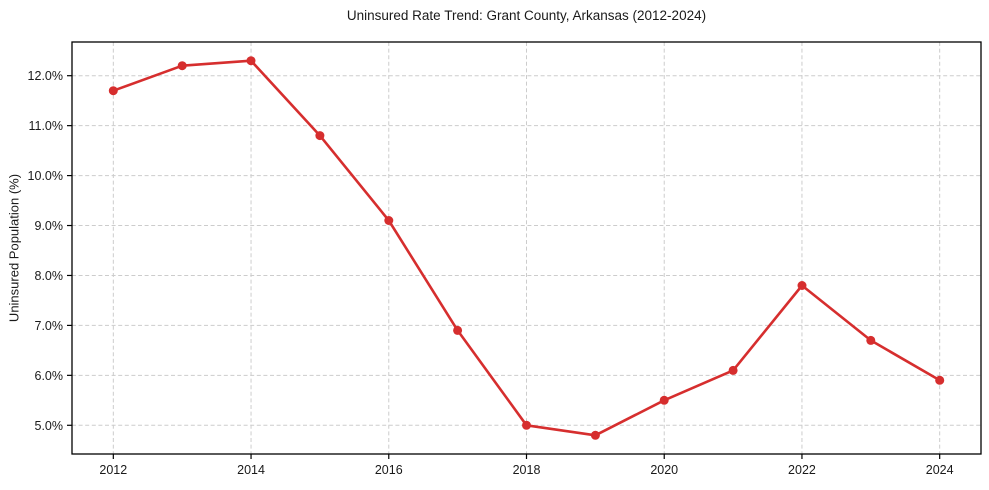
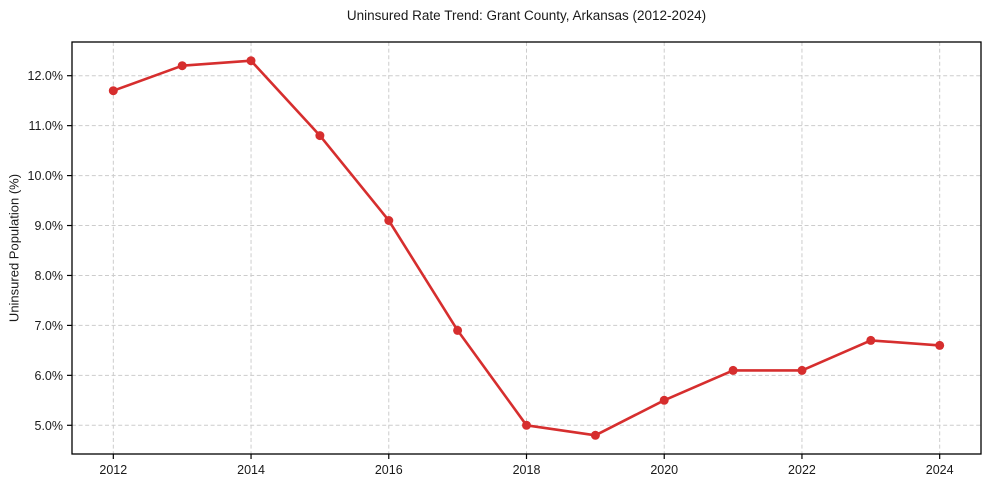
2022: 7.8% -> 6.1%
2024: 5.9% -> 6.6%
